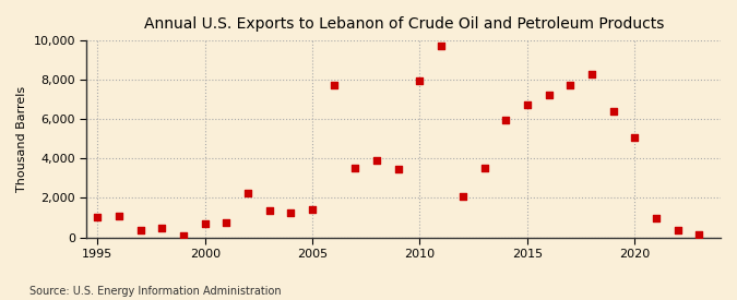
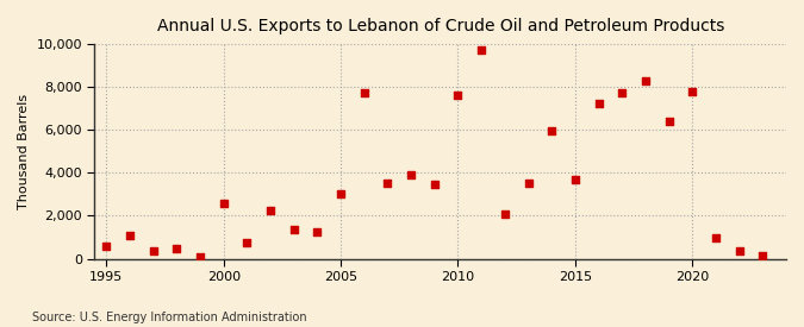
1995: 1,000 -> 600
2000: 700 -> 2,600
2005: 1,400 -> 3,000
2010: 8,000 -> 7,600
2015: 6,800 -> 3,700
2020: 5,000 -> 7,800
